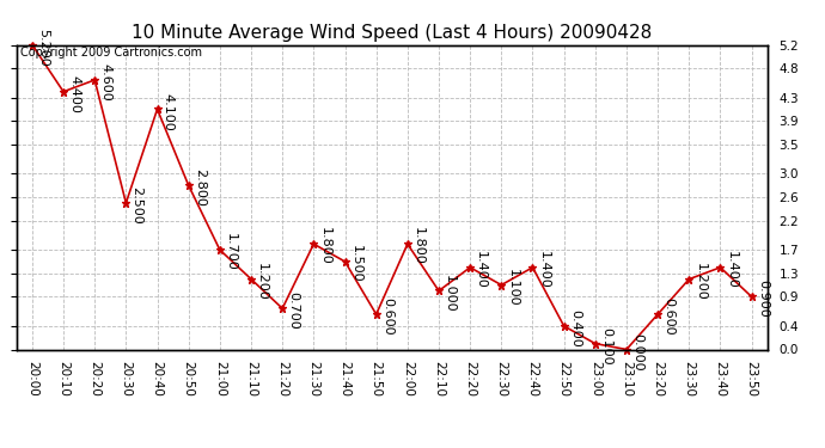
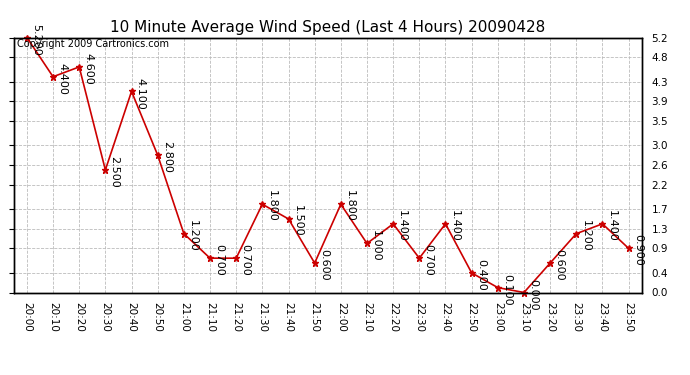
21:00: 1.700 -> 1.200
21:10: 1.200 -> 0.700
22:30: 1.100 -> 0.700
